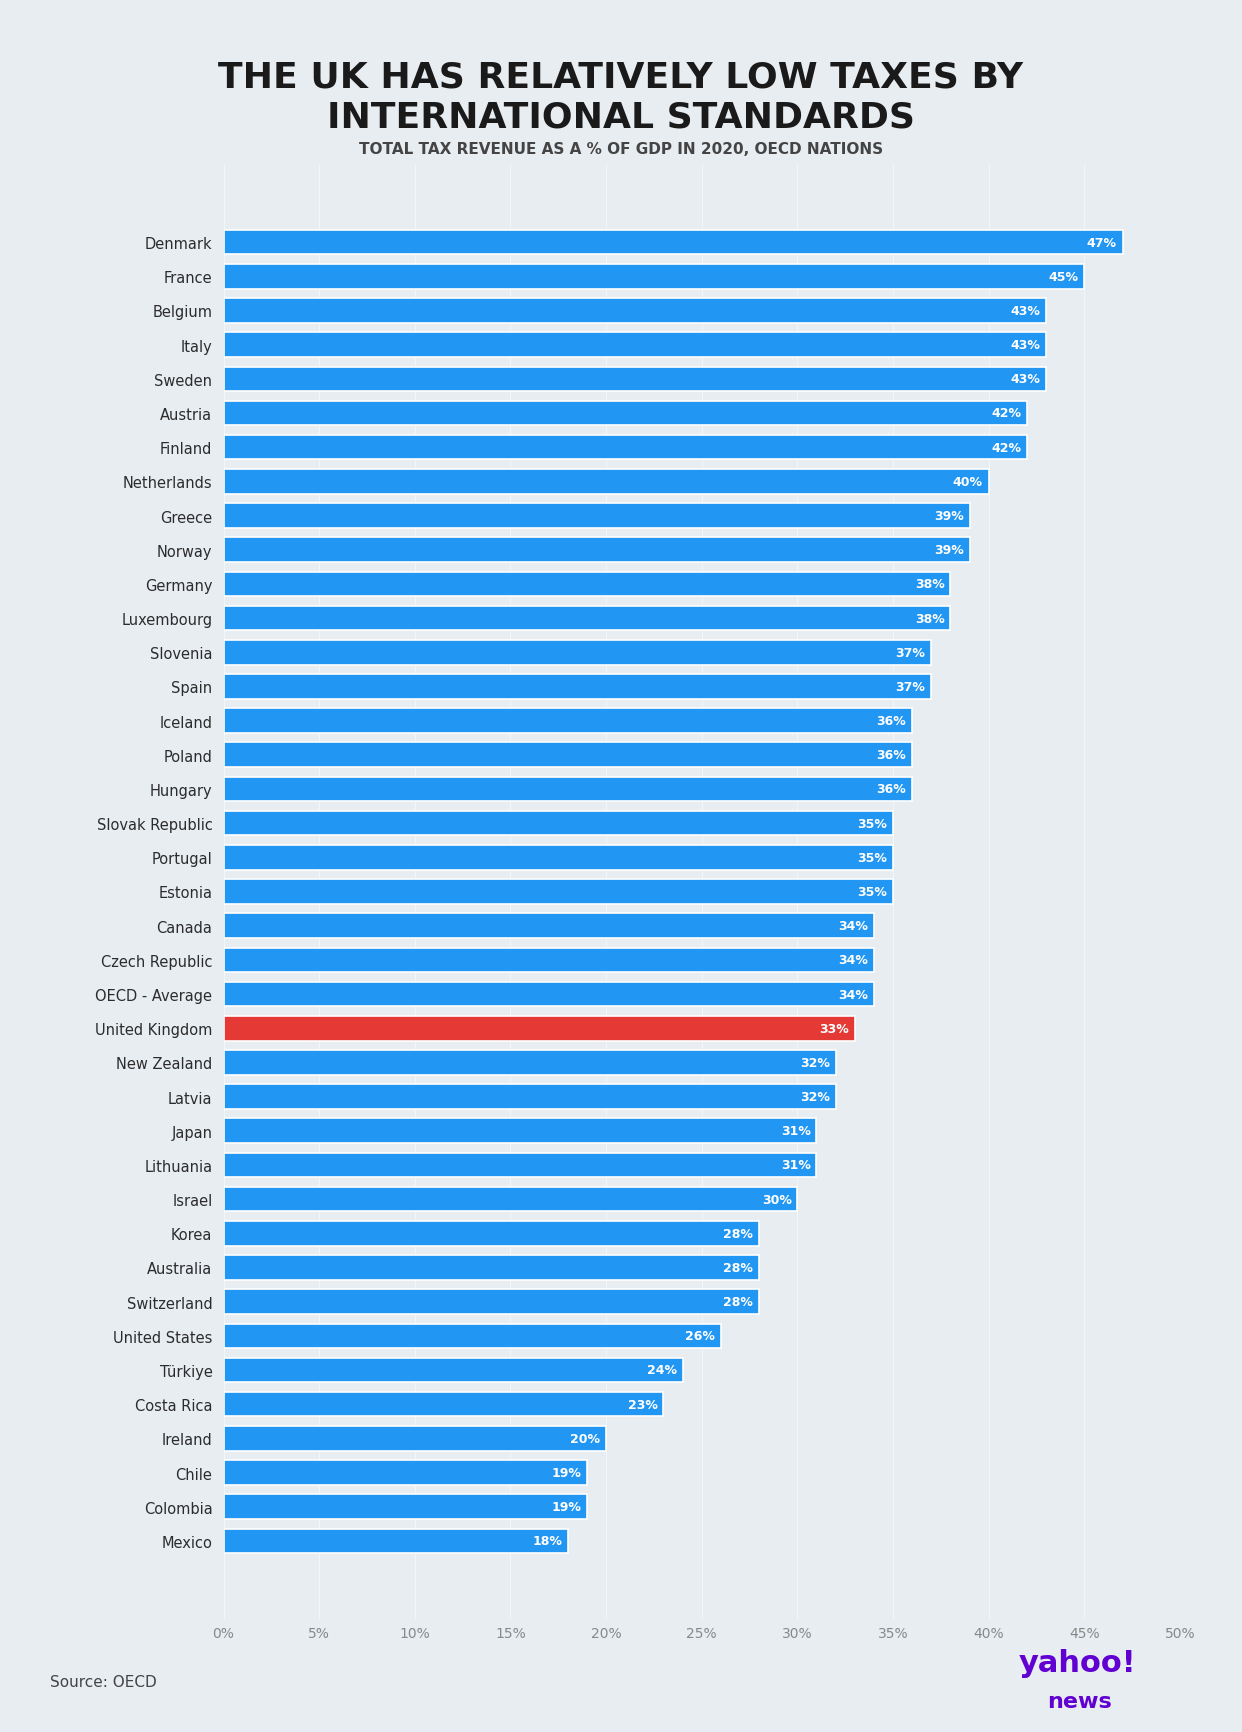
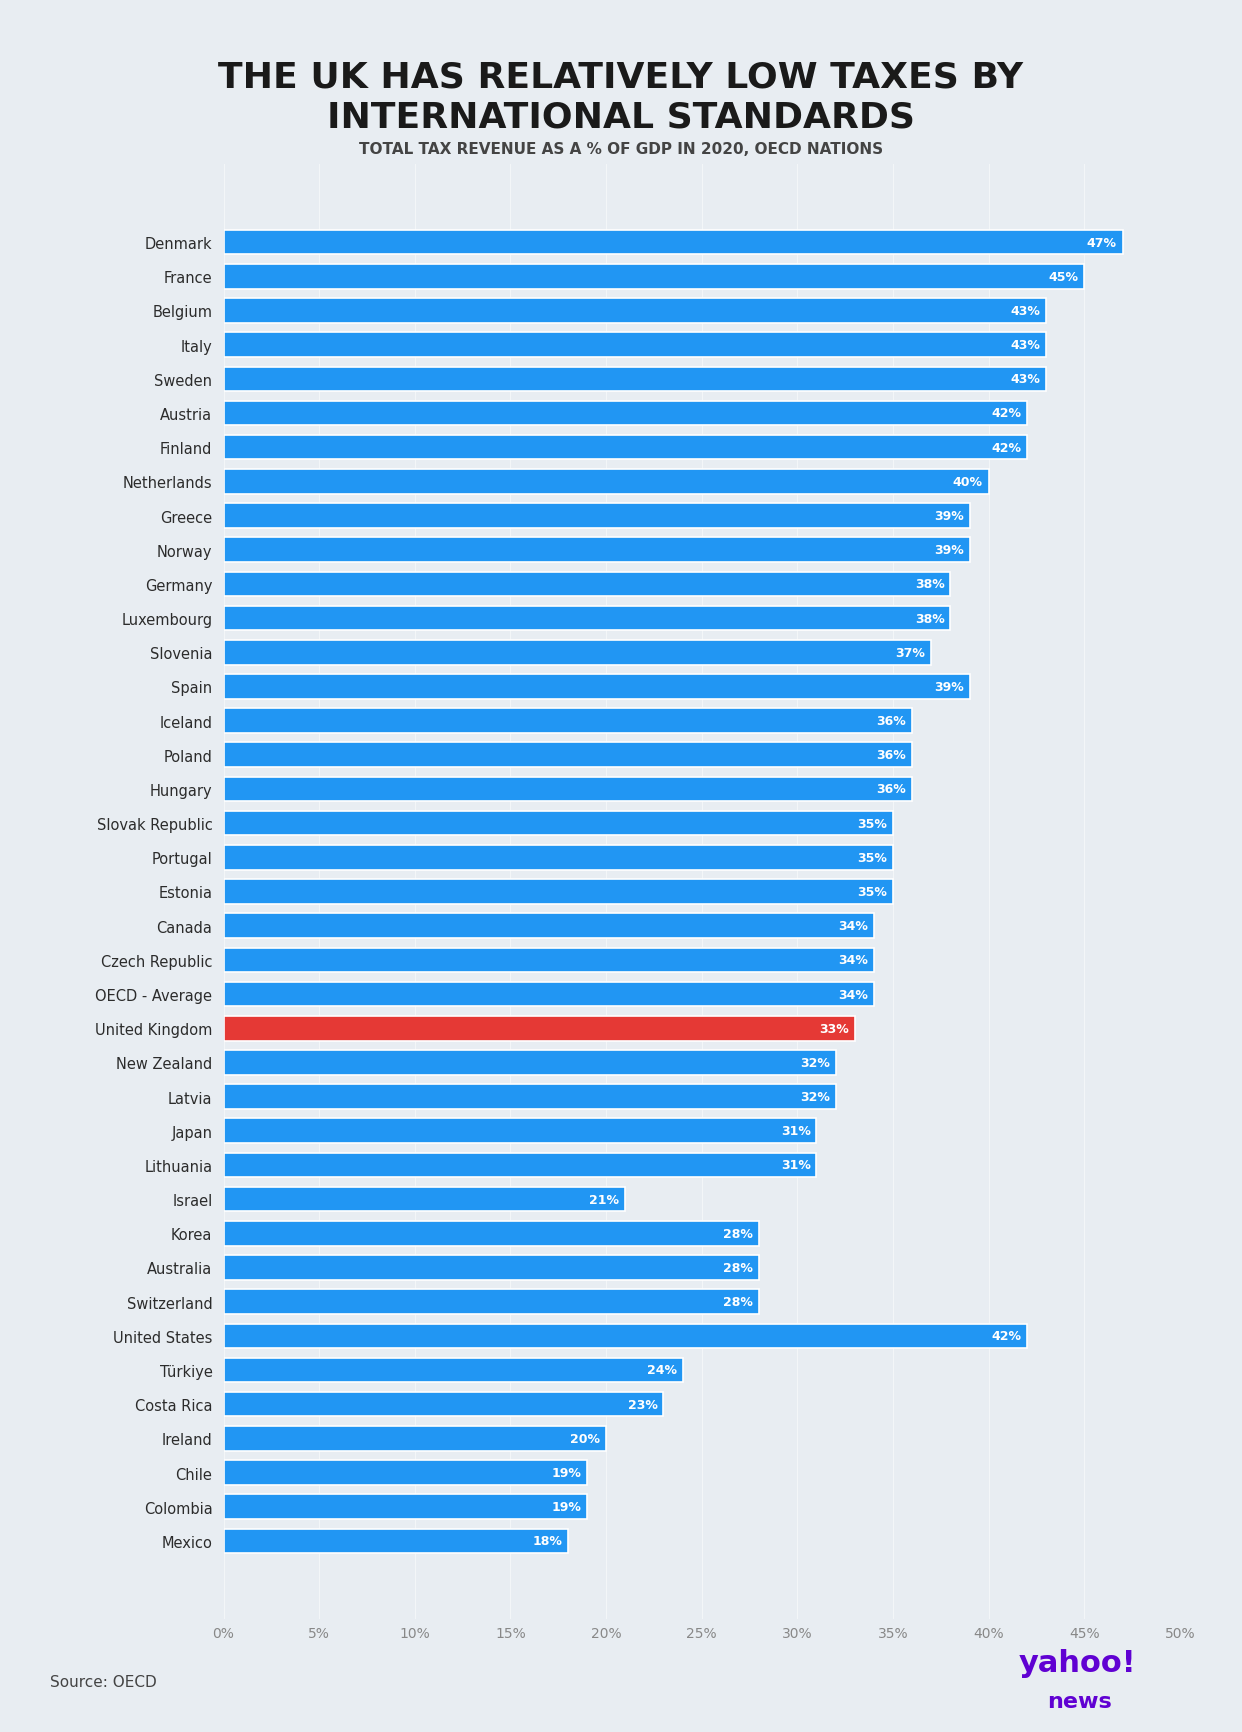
Spain: 37% -> 39%
Israel: 30% -> 21%
United States: 26% -> 42%
